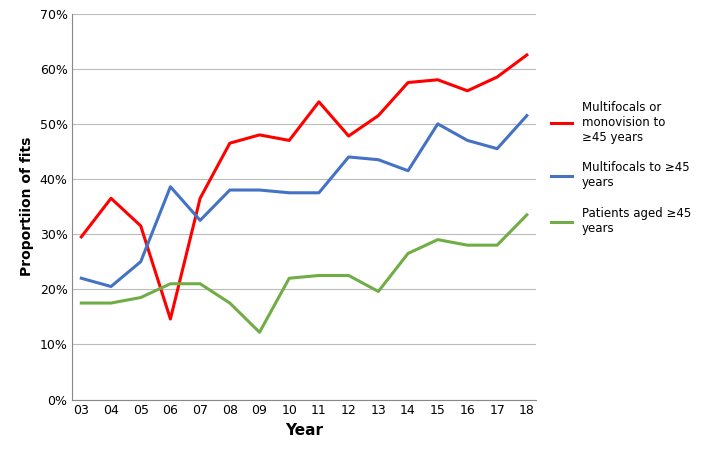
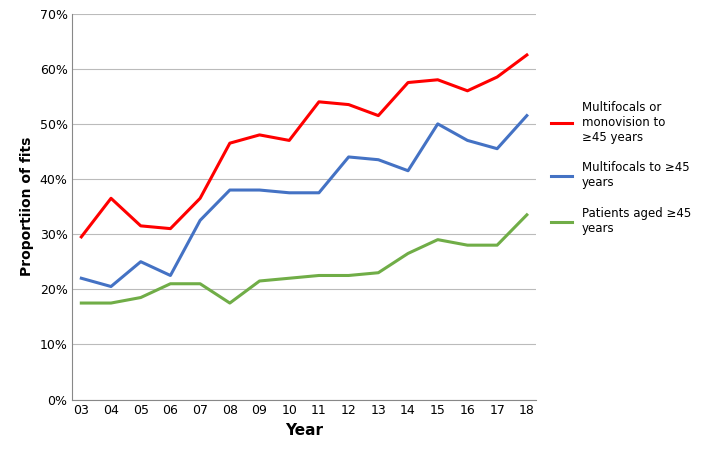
Multifocals or monovision to ≥45 years/06: 14.6% -> 31.0%
Multifocals to ≥45 years/06: 38.6% -> 22.5%
Patients aged ≥45 years/09: 12.2% -> 21.5%
Multifocals or monovision to ≥45 years/12: 47.8% -> 53.5%
Patients aged ≥45 years/13: 19.6% -> 23.0%
